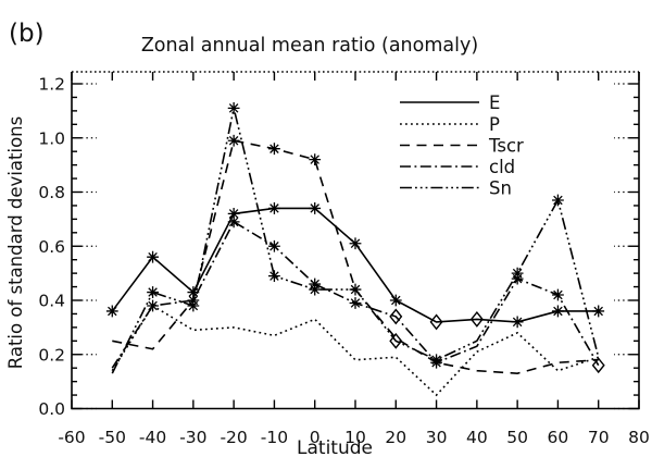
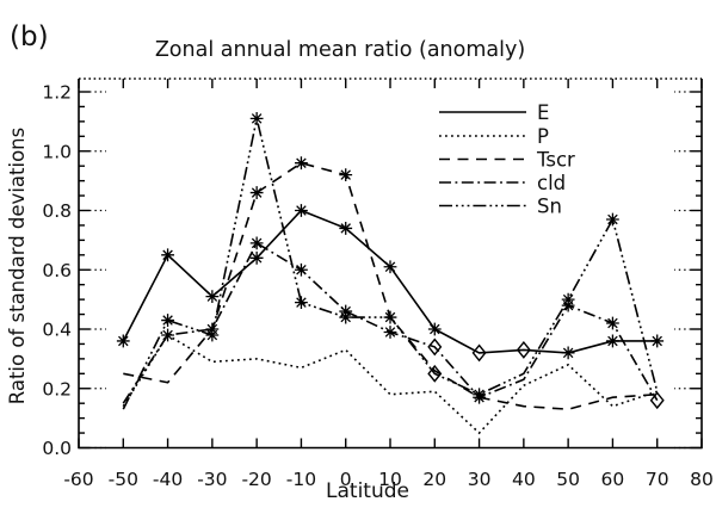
E/-40: 0.56 -> 0.65
E/-30: 0.43 -> 0.51
E/-20: 0.72 -> 0.64
Tscr/-20: 0.99 -> 0.86
E/-10: 0.74 -> 0.80
